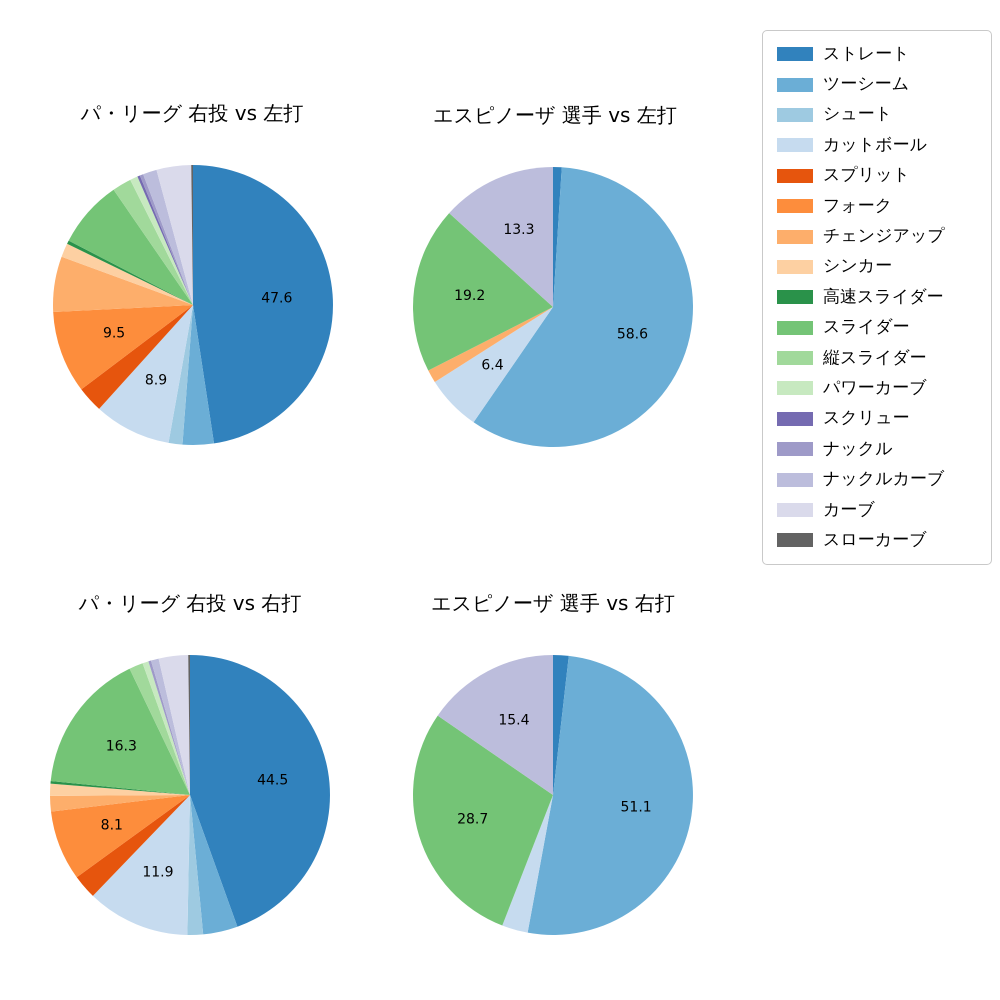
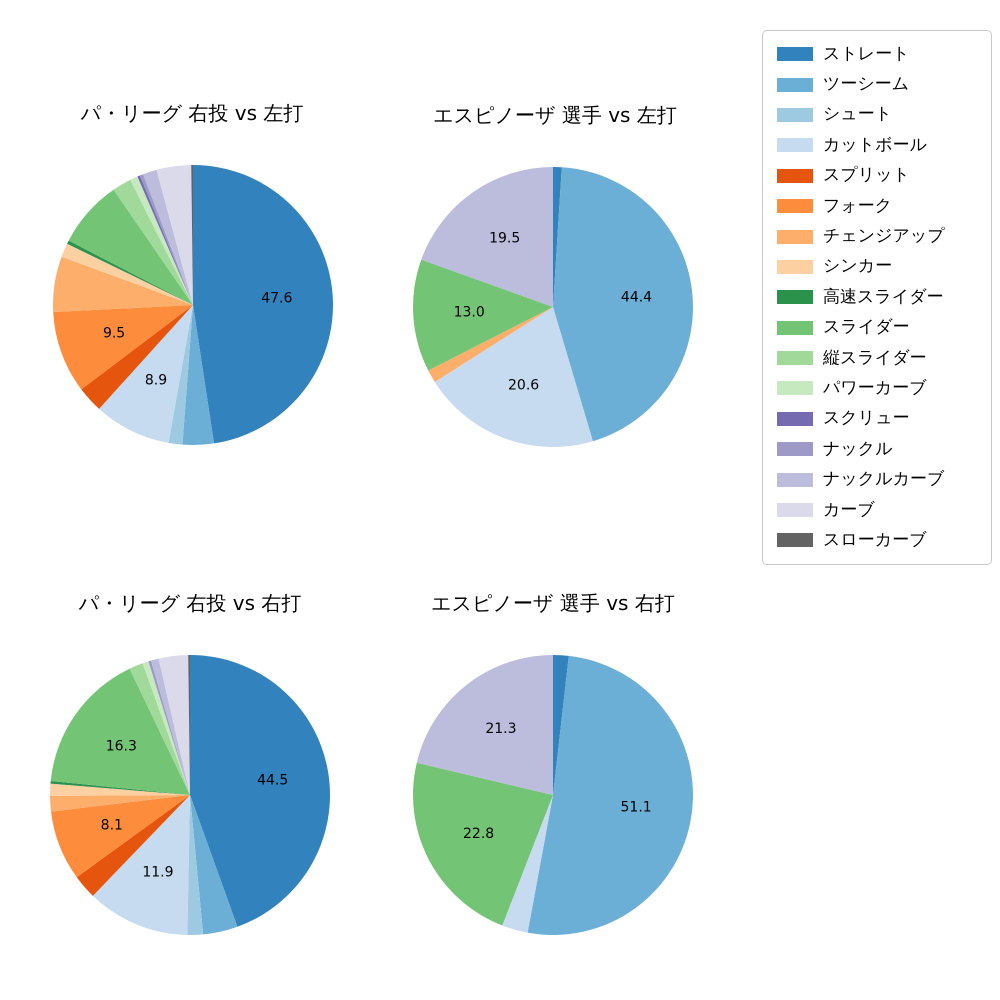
エスピノーザ 選手 vs 左打/ツーシーム: 58.6 -> 44.4
エスピノーザ 選手 vs 左打/カットボール: 6.4 -> 20.6
エスピノーザ 選手 vs 左打/スライダー: 19.2 -> 13.0
エスピノーザ 選手 vs 左打/ナックルカーブ: 13.3 -> 19.5
エスピノーザ 選手 vs 右打/スライダー: 28.7 -> 22.8
エスピノーザ 選手 vs 右打/ナックルカーブ: 15.4 -> 21.3
